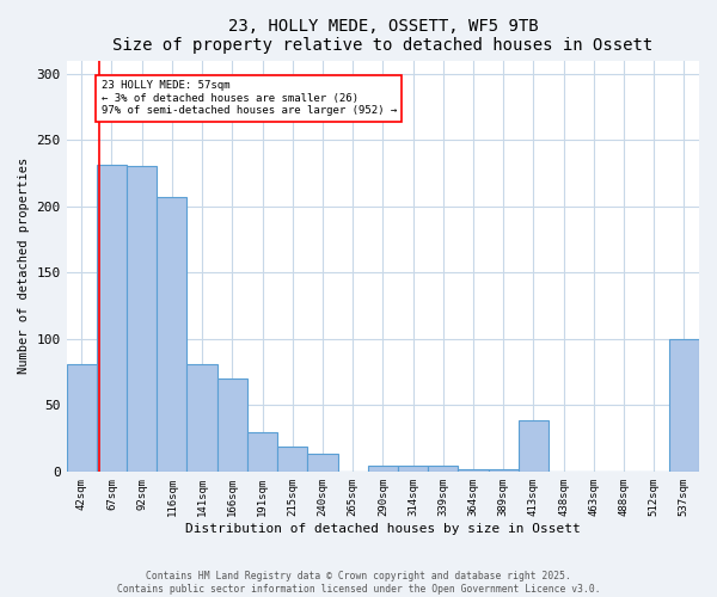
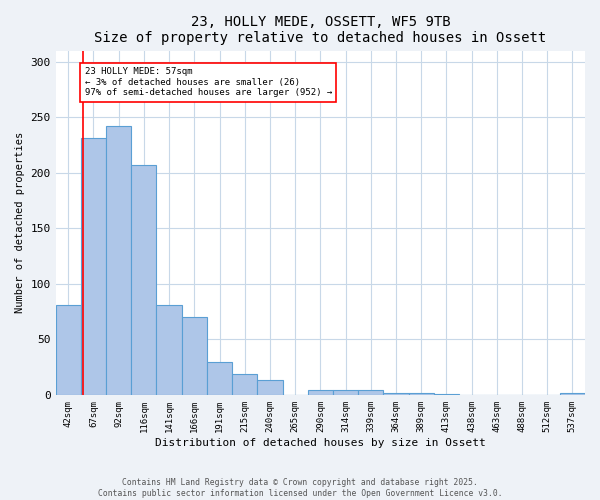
92sqm: 230 -> 242
413sqm: 39 -> 1
537sqm: 100 -> 2
